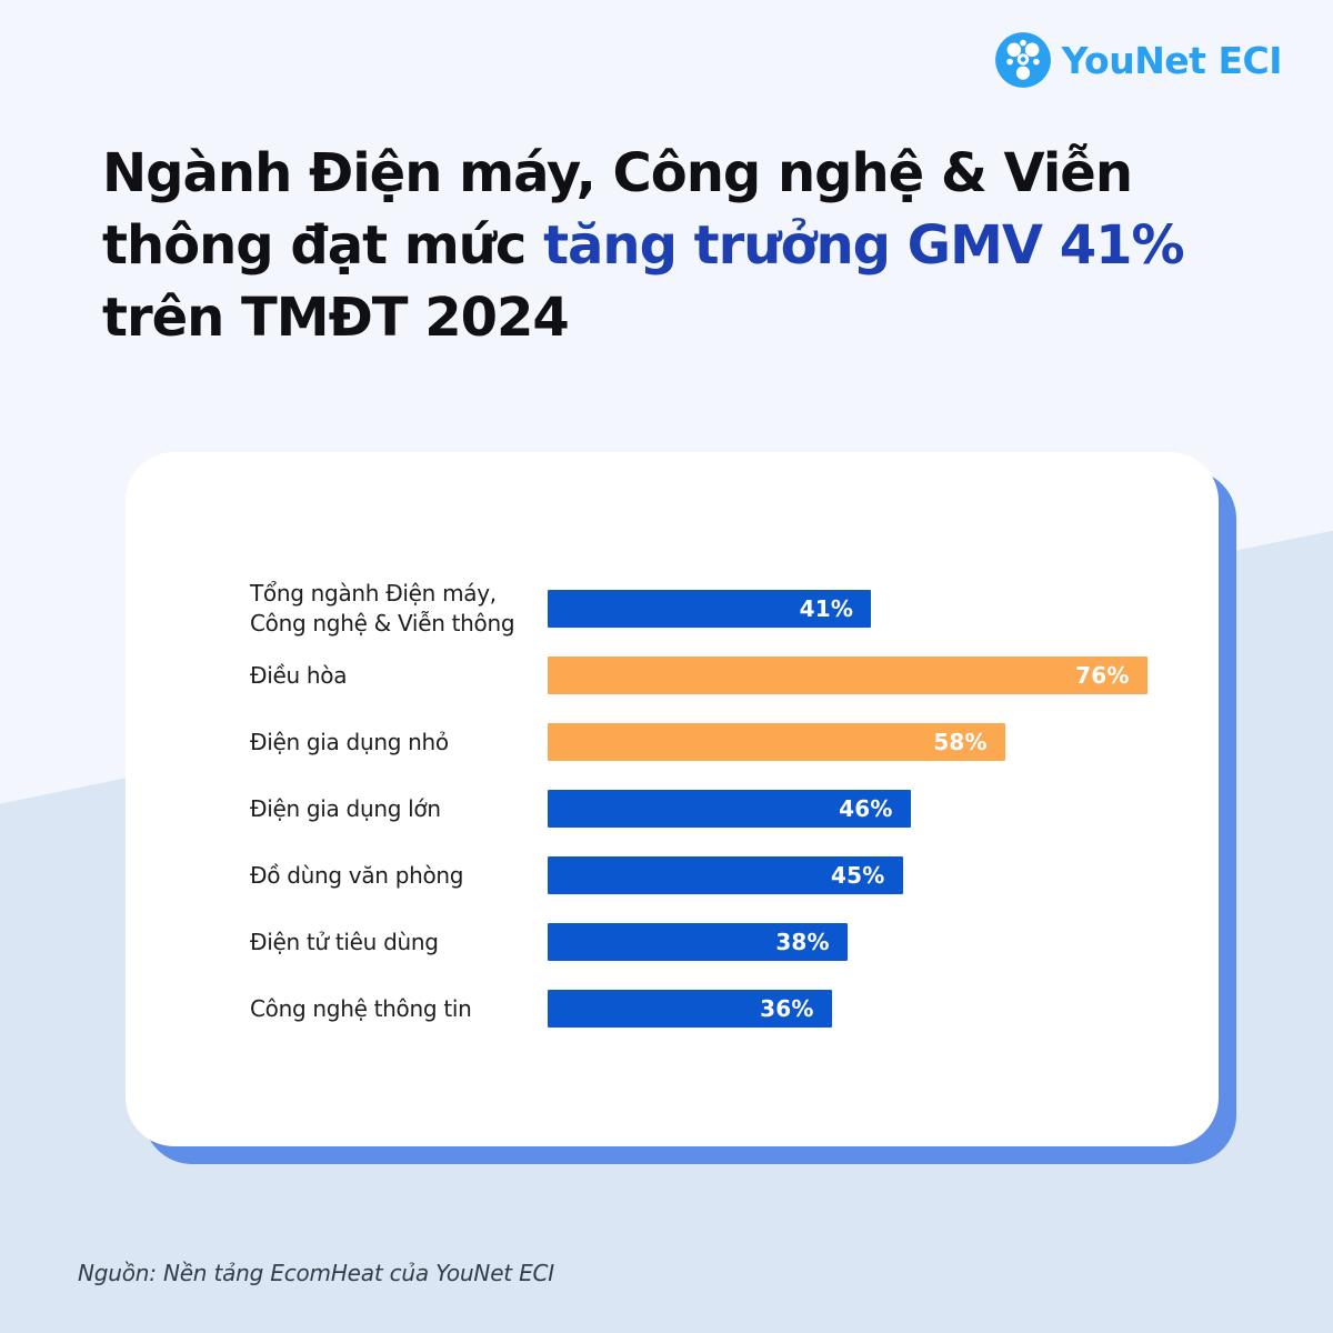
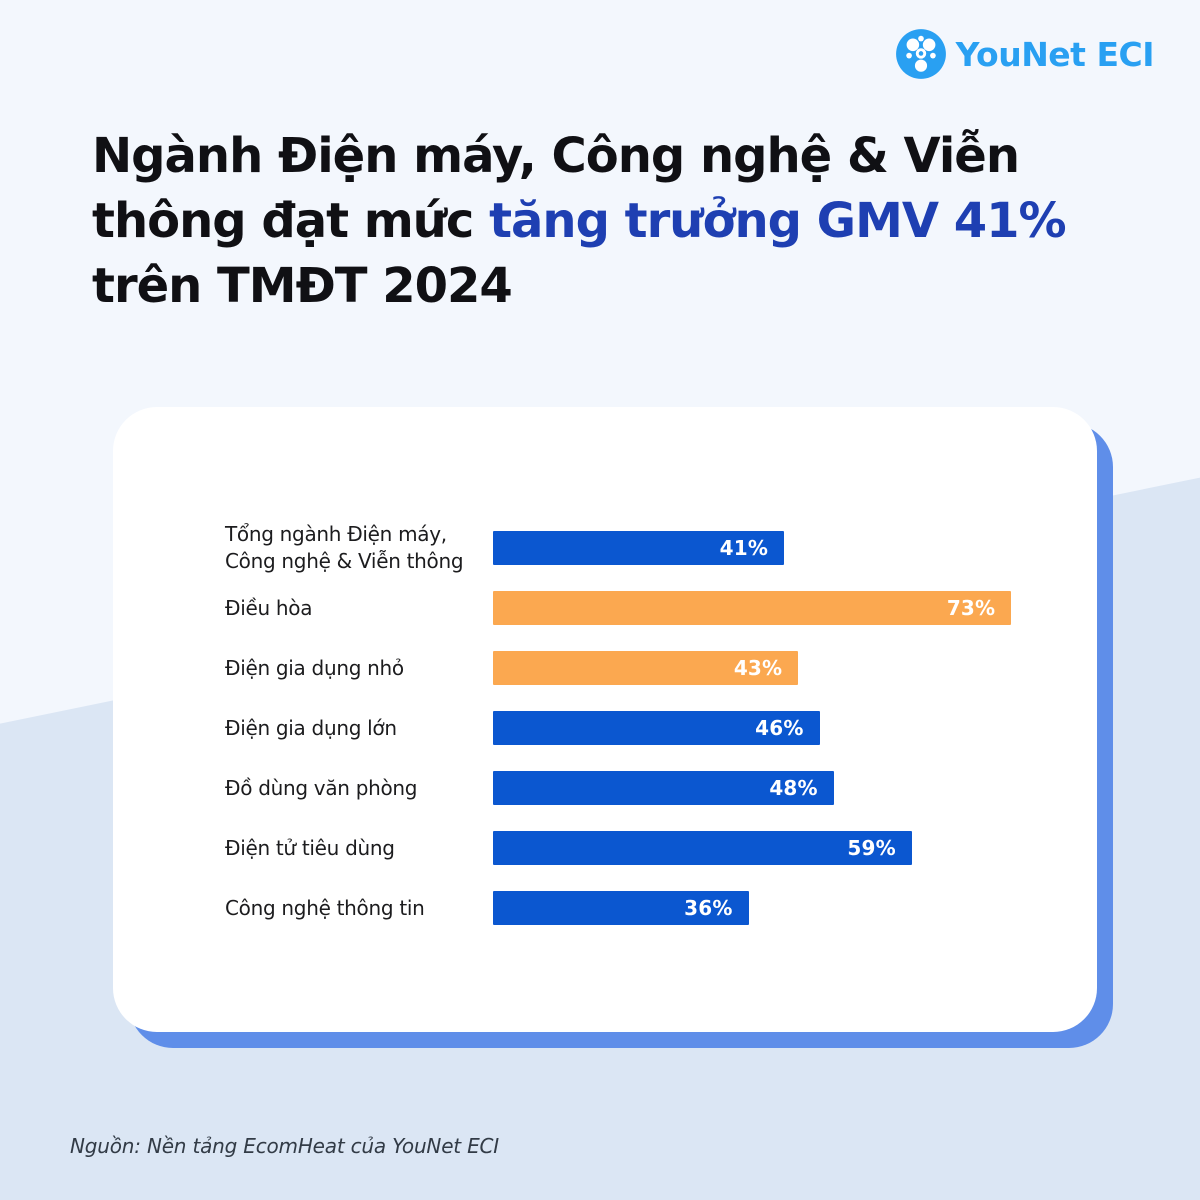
Điều hòa: 76% -> 73%
Điện gia dụng nhỏ: 58% -> 43%
Đồ dùng văn phòng: 45% -> 48%
Điện tử tiêu dùng: 38% -> 59%
